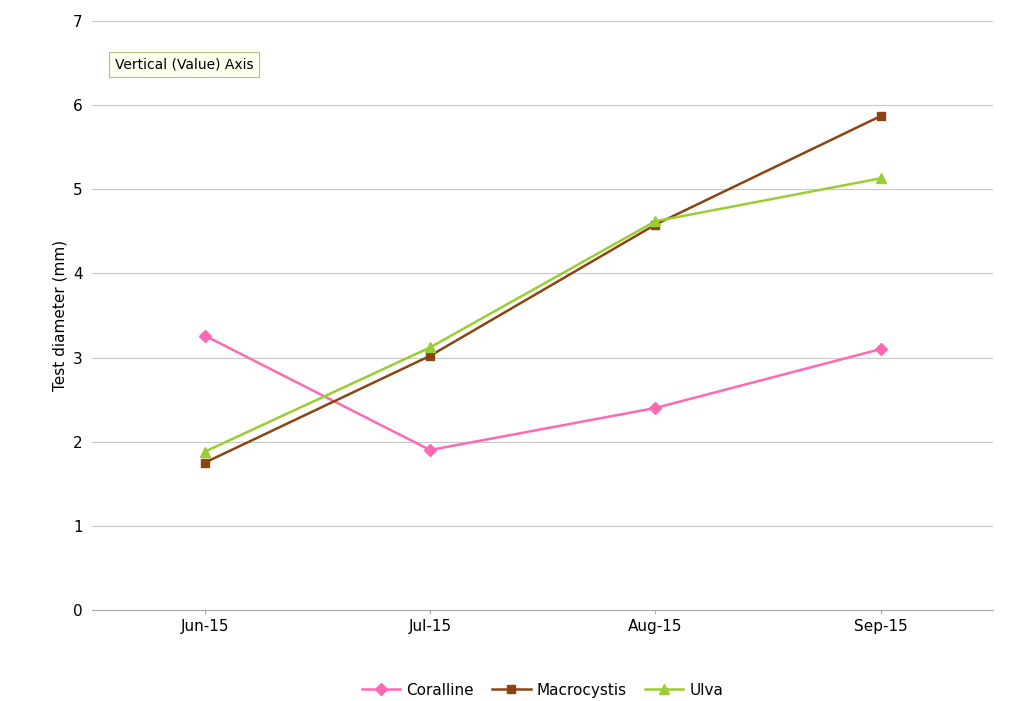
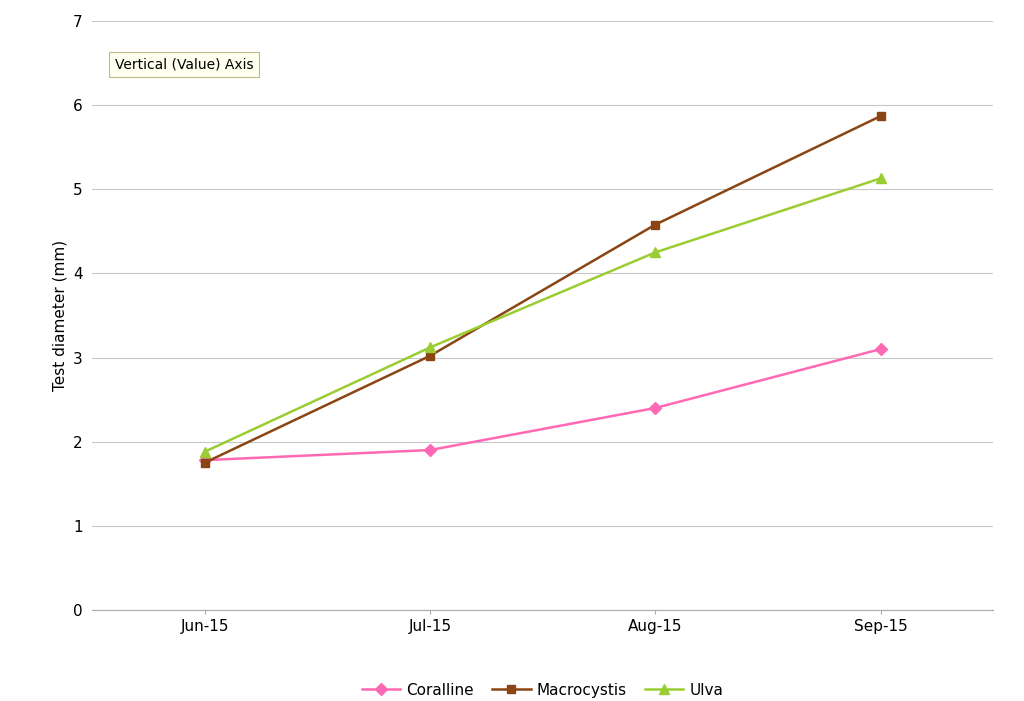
Coralline/Jun-15: 3.26 -> 1.78
Ulva/Aug-15: 4.62 -> 4.25
